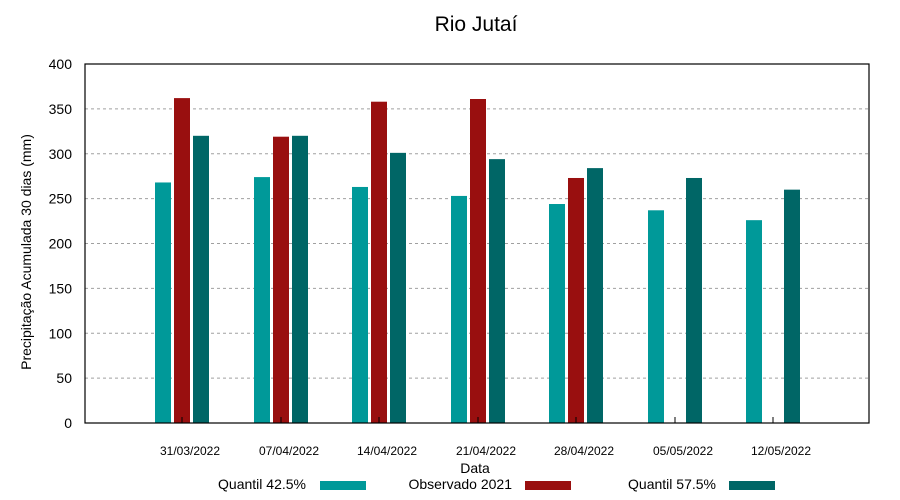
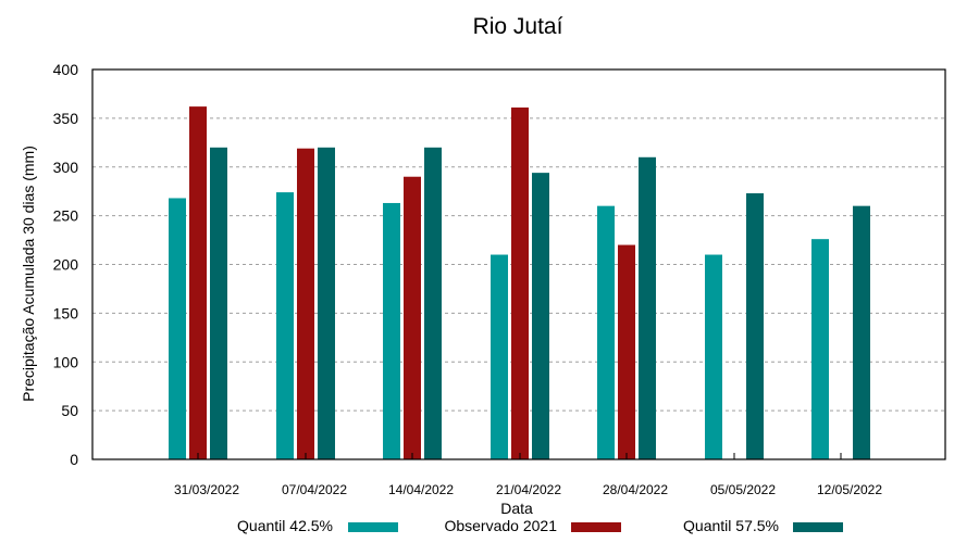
Observado 2021/14/04/2022: 360 -> 290
Quantil 57.5%/14/04/2022: 300 -> 320
Quantil 42.5%/21/04/2022: 250 -> 210
Quantil 42.5%/28/04/2022: 240 -> 260
Observado 2021/28/04/2022: 270 -> 220
Quantil 57.5%/28/04/2022: 280 -> 310
Quantil 42.5%/05/05/2022: 240 -> 210
